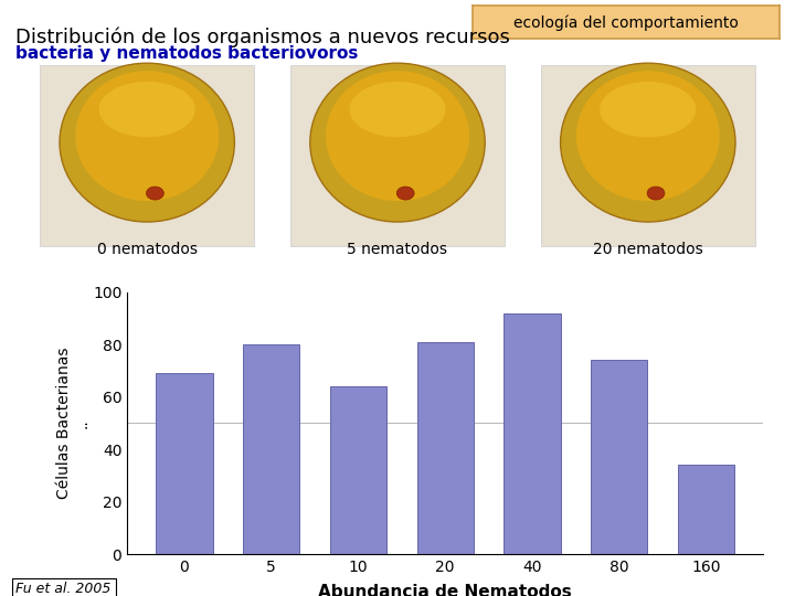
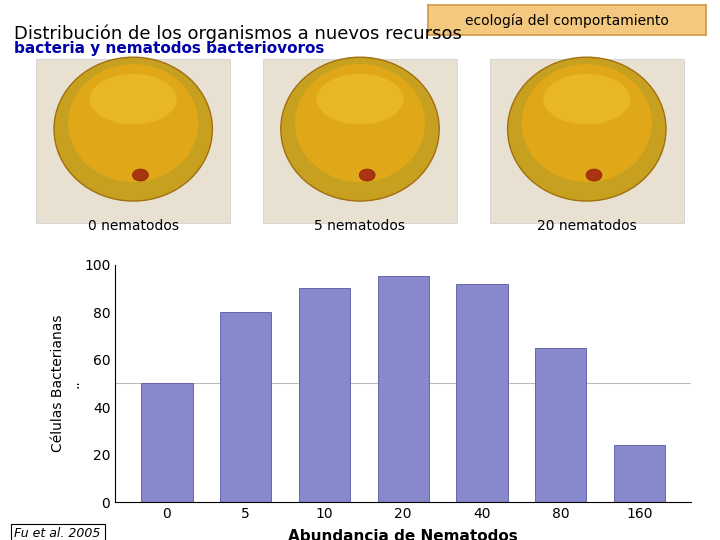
0: 69 -> 50
10: 64 -> 90
20: 81 -> 95
80: 74 -> 65
160: 34 -> 24
